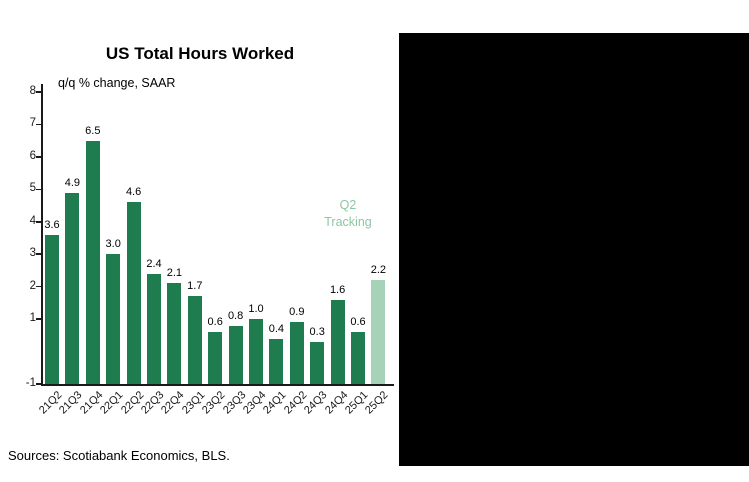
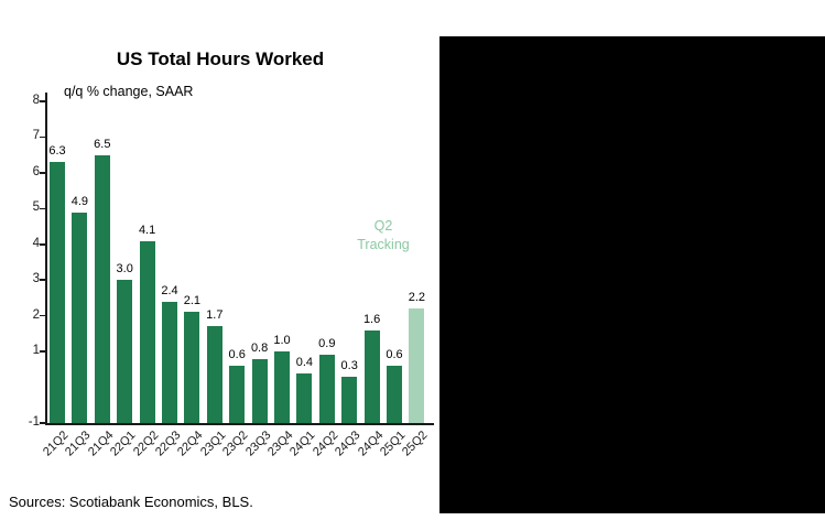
21Q2: 3.6 -> 6.3
22Q2: 4.6 -> 4.1
